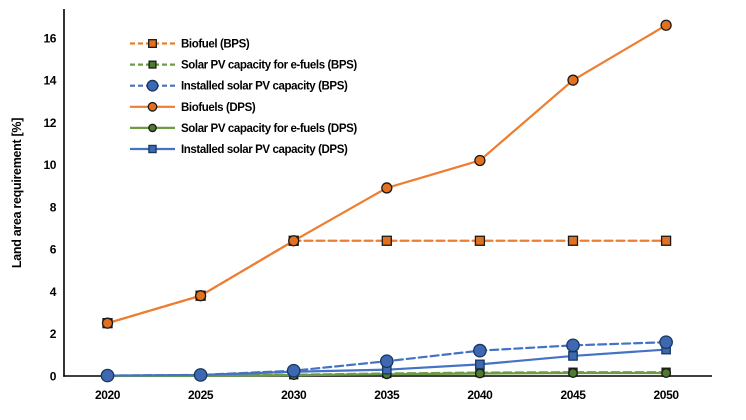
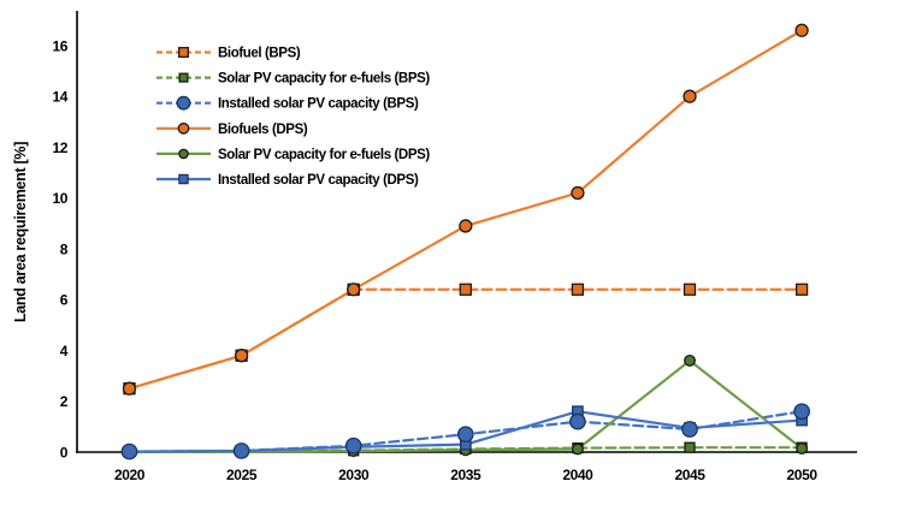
Installed solar PV capacity (DPS)/2040: 0.6 -> 1.6
Installed solar PV capacity (BPS)/2045: 1.4 -> 0.9
Solar PV capacity for e-fuels (DPS)/2045: 0.1 -> 3.6
